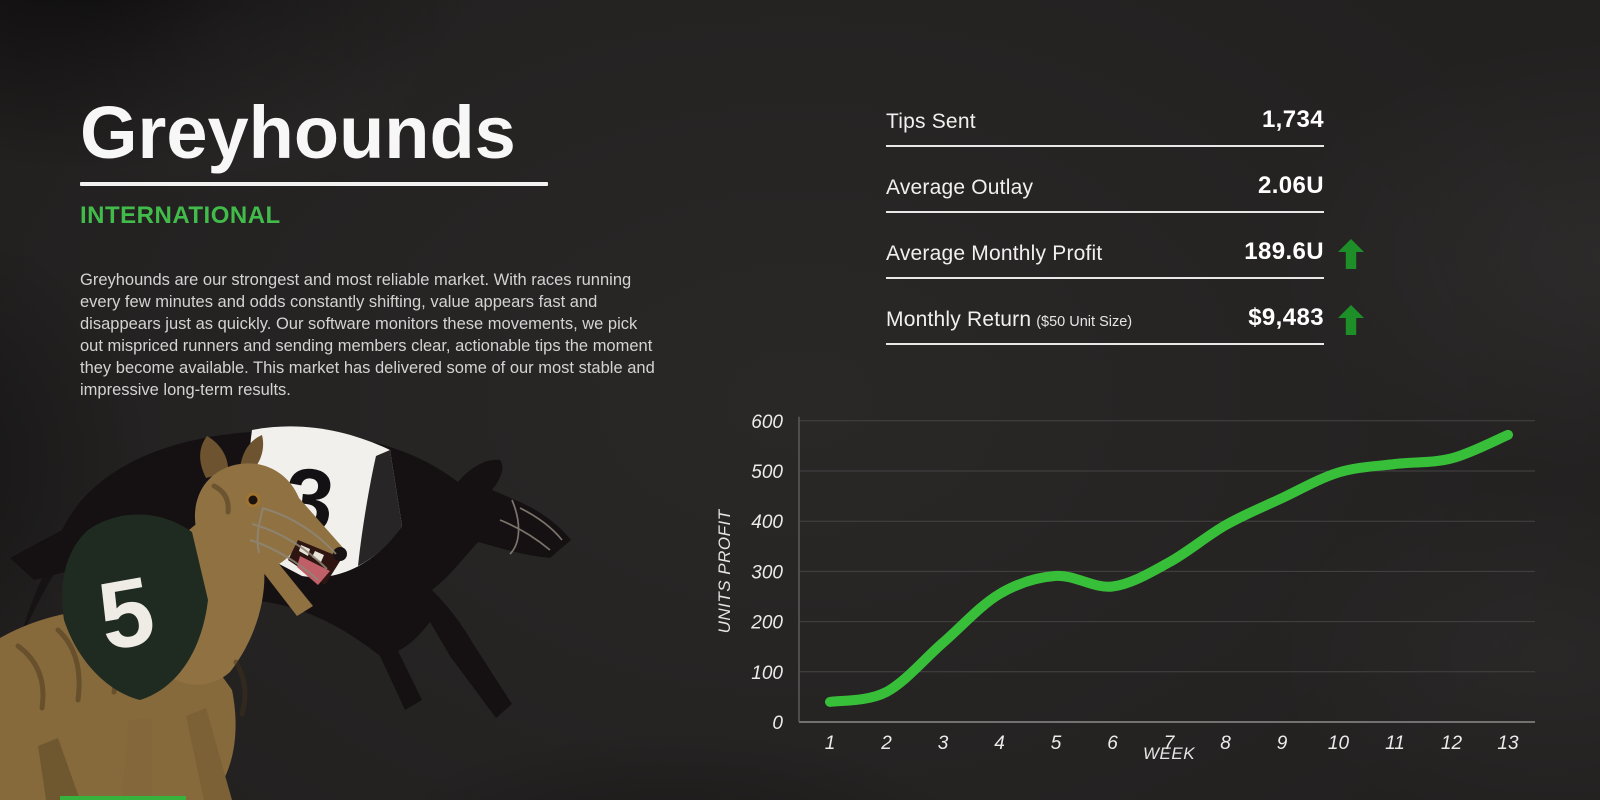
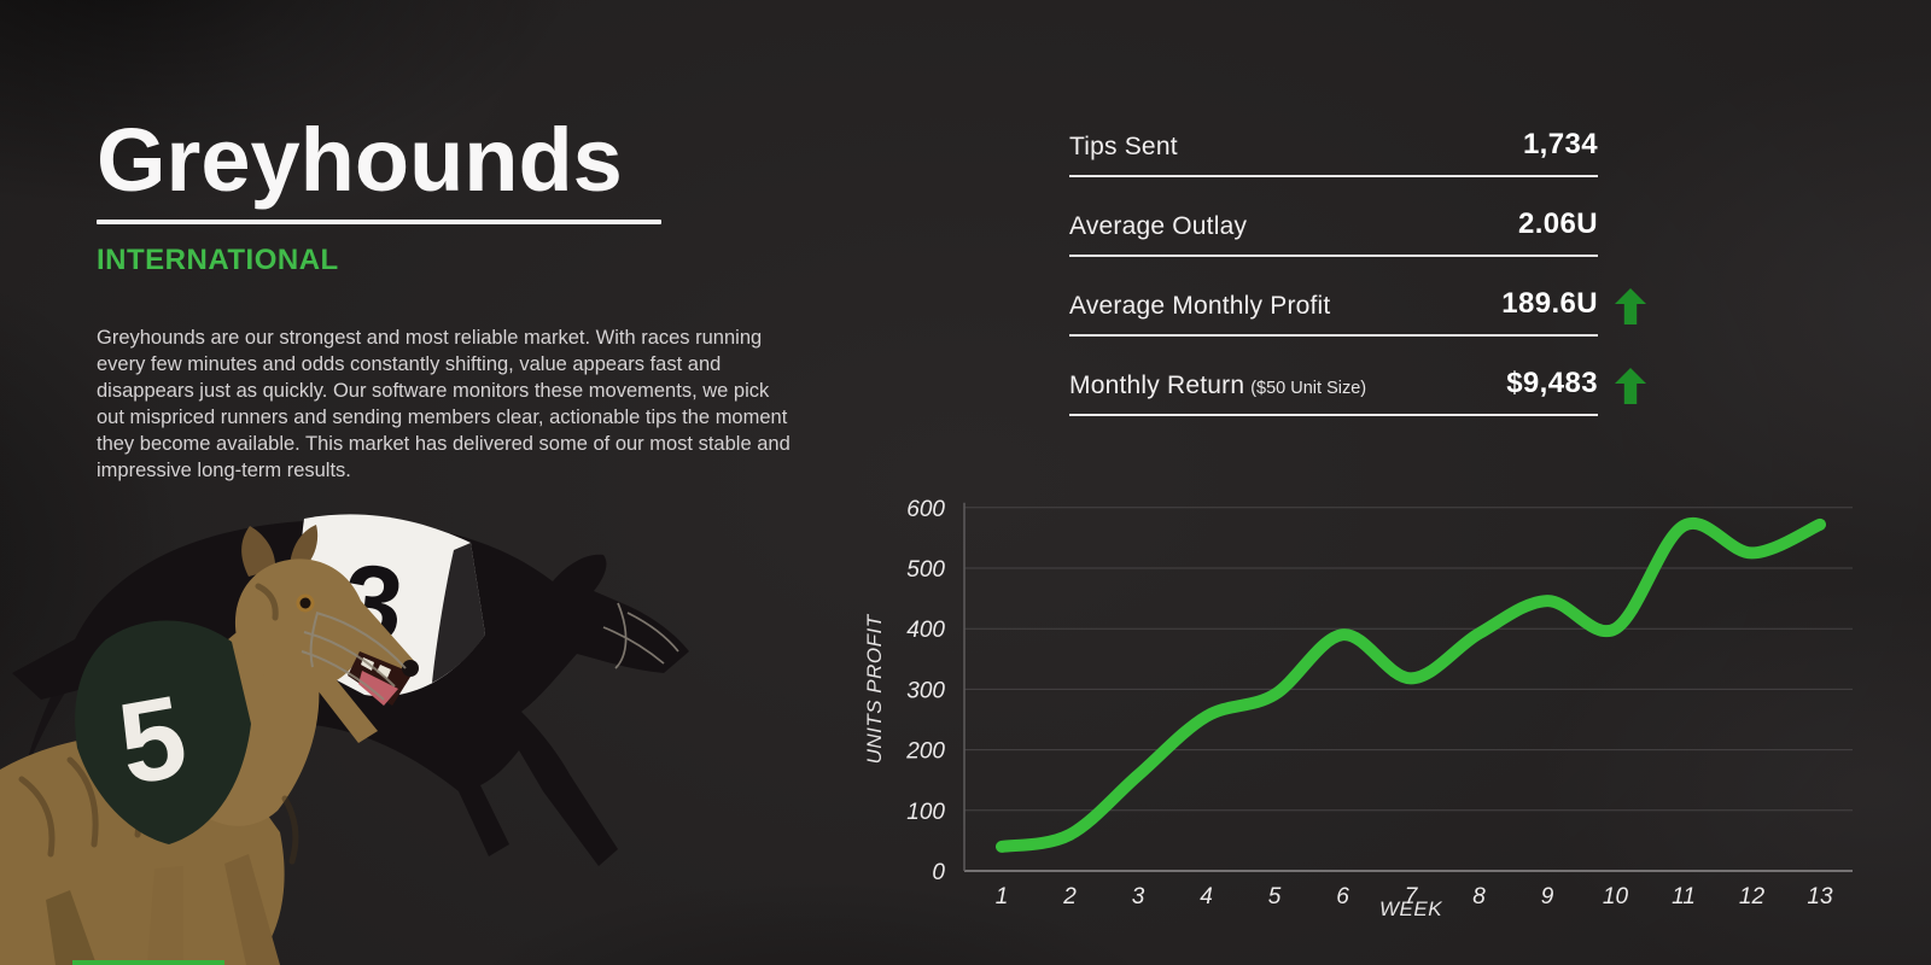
6: 270 -> 390
10: 500 -> 400
11: 510 -> 570
